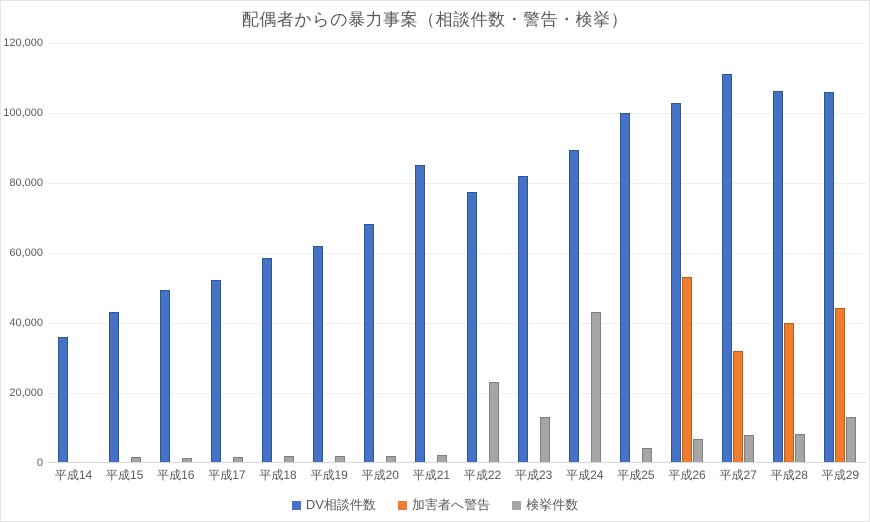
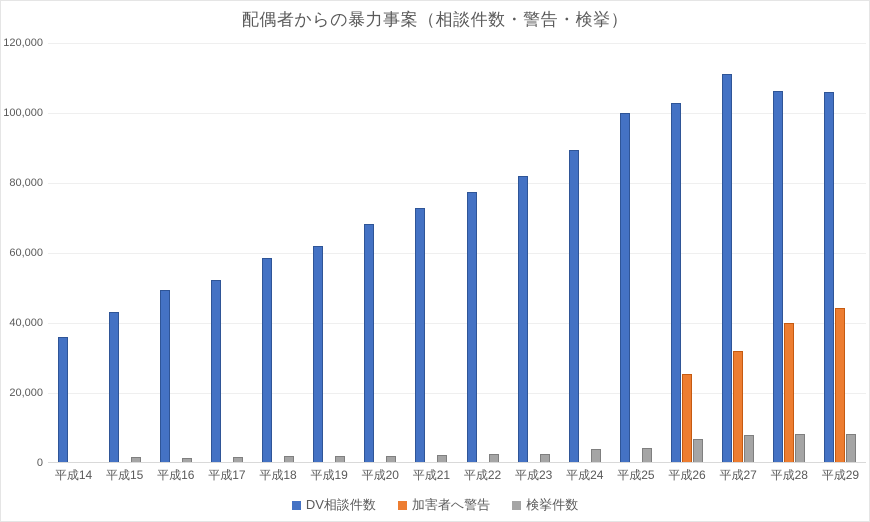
DV相談件数/平成21: 85000 -> 73000
検挙件数/平成22: 23000 -> 3000
検挙件数/平成23: 13000 -> 3000
検挙件数/平成24: 43000 -> 4000
加害者へ警告/平成26: 53000 -> 25000
検挙件数/平成29: 13000 -> 8000
